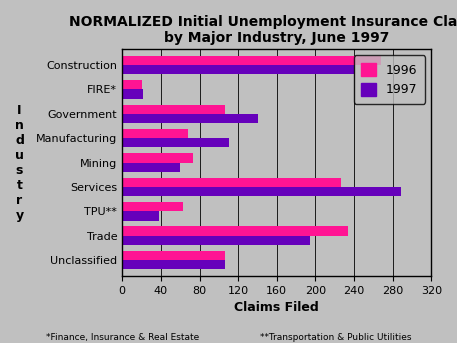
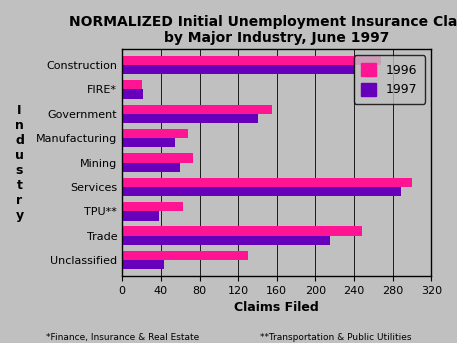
1996/Government: 106 -> 155
1997/Manufacturing: 110 -> 55
1996/Services: 226 -> 300
1996/Trade: 234 -> 248
1997/Trade: 194 -> 215
1996/Unclassified: 106 -> 130
1997/Unclassified: 106 -> 43
